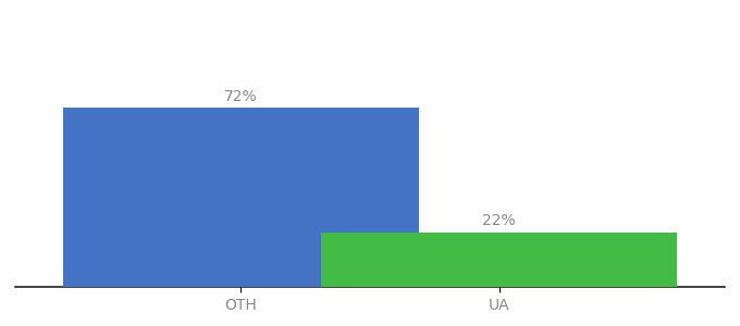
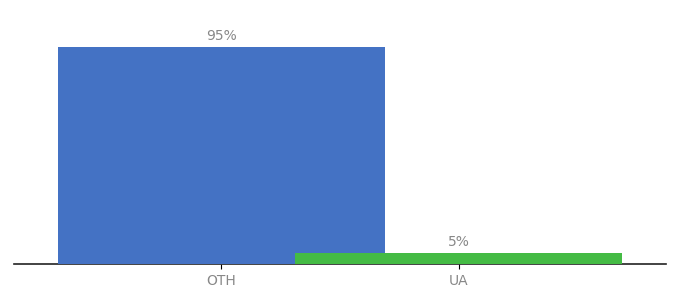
OTH: 72% -> 95%
UA: 22% -> 5%
